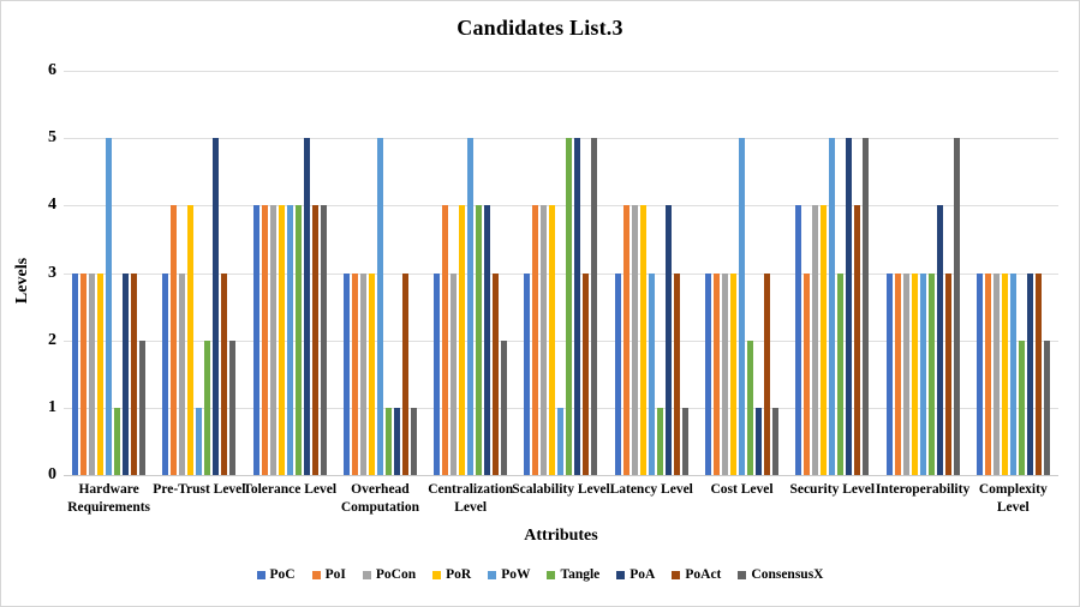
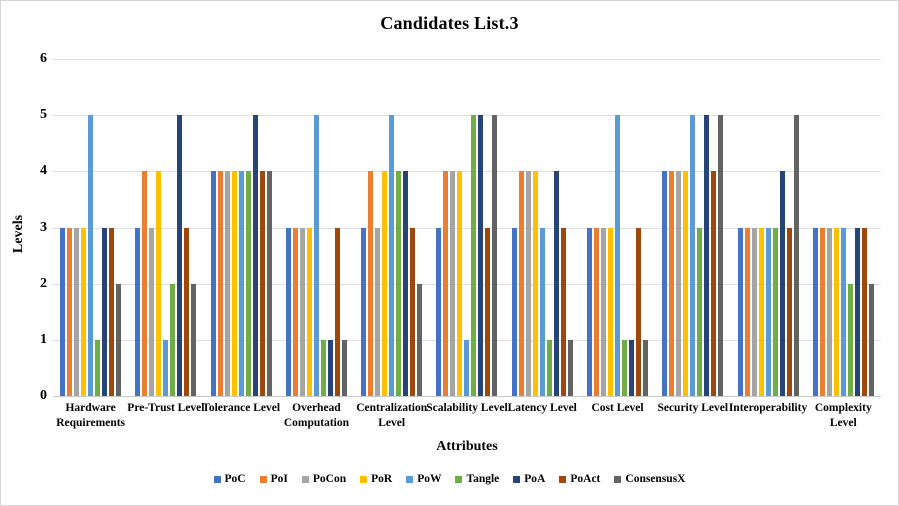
Tangle/Cost Level: 2 -> 1
PoI/Security Level: 3 -> 4
